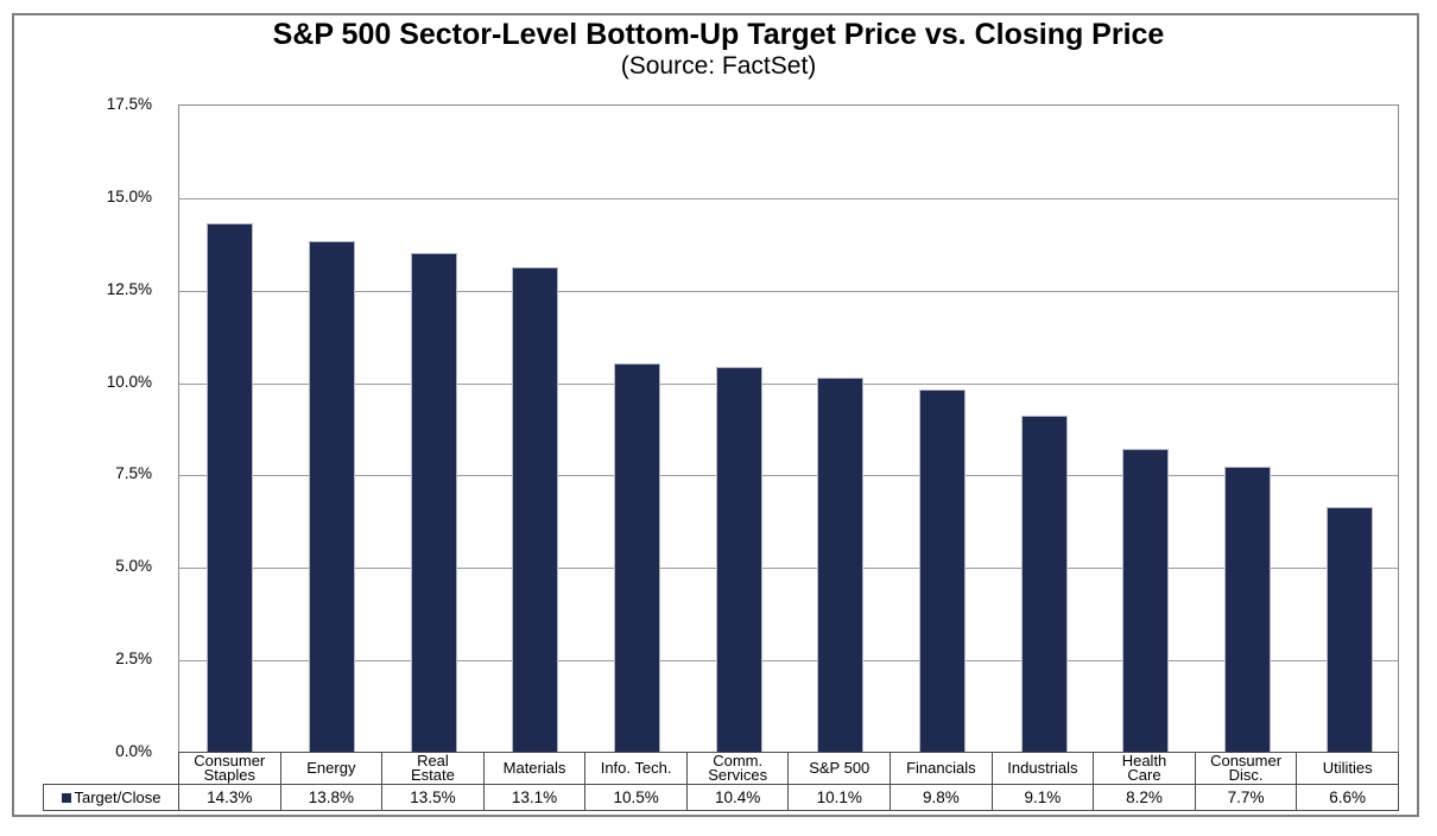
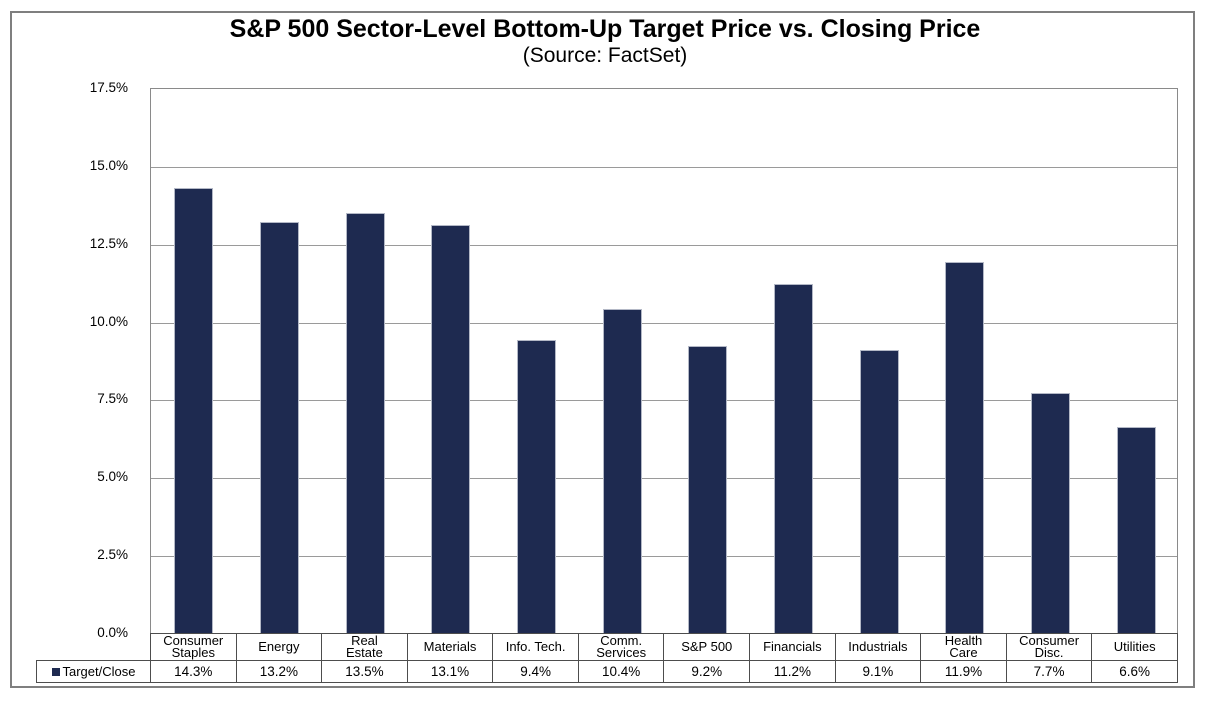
Energy: 13.8% -> 13.2%
Info. Tech.: 10.5% -> 9.4%
S&P 500: 10.1% -> 9.2%
Financials: 9.8% -> 11.2%
Health Care: 8.2% -> 11.9%
